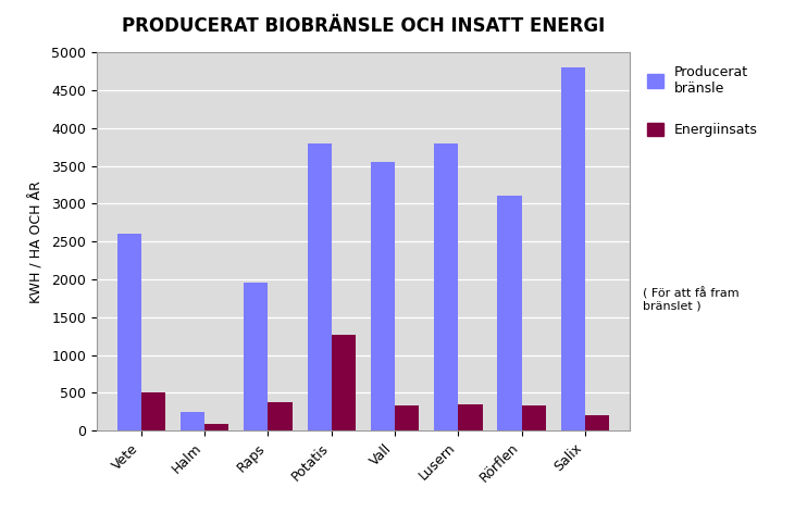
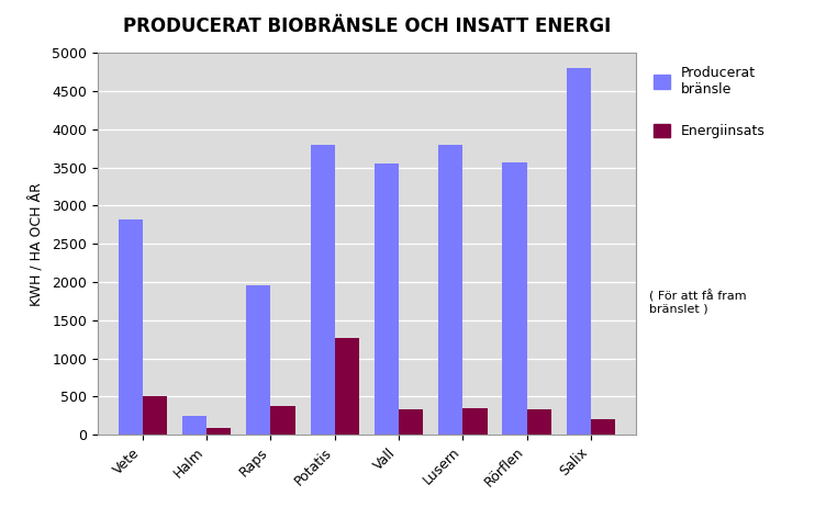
Producerat bränsle/Vete: 2600 -> 2820
Producerat bränsle/Rörflen: 3100 -> 3560
